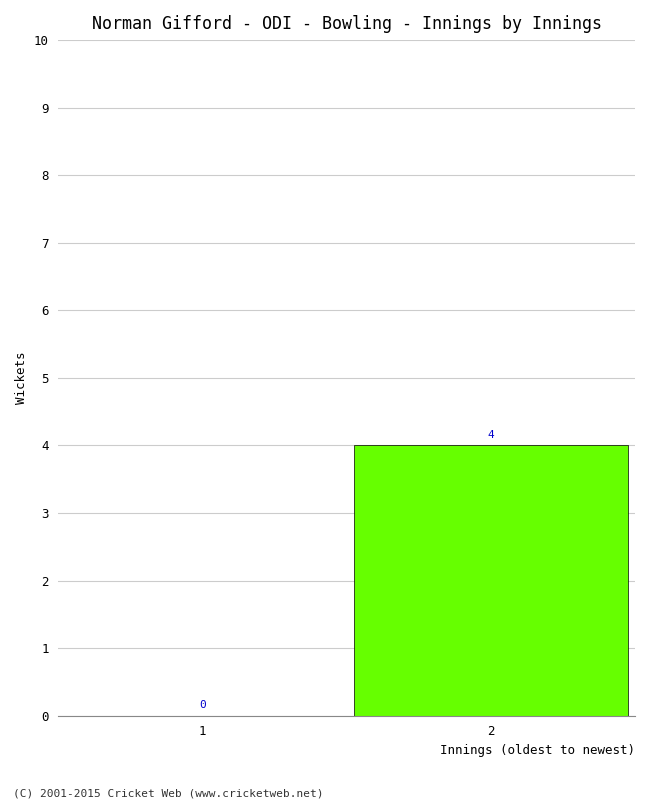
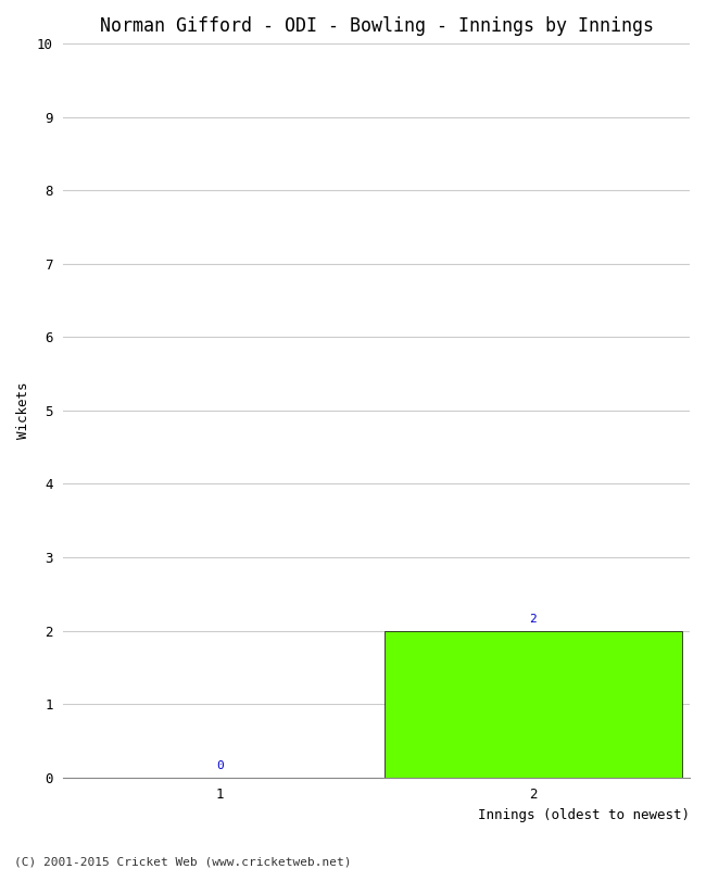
2: 4 -> 2
